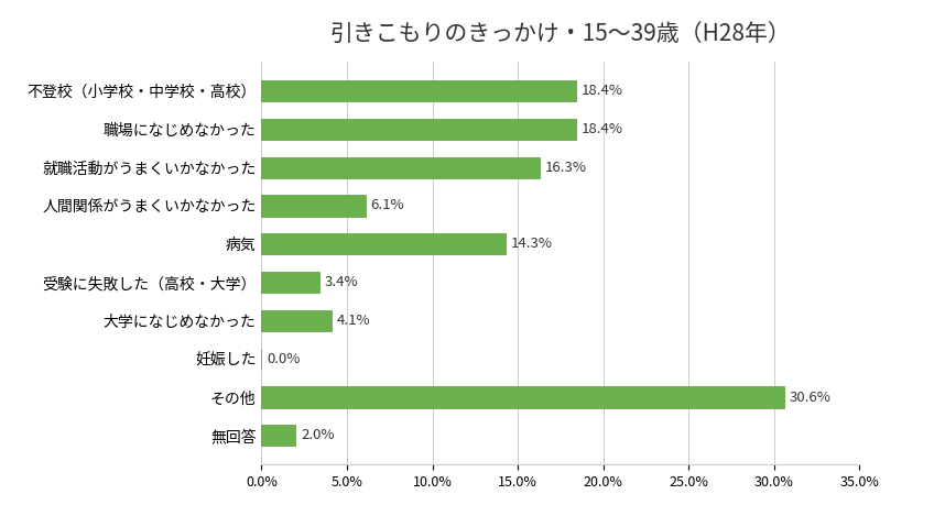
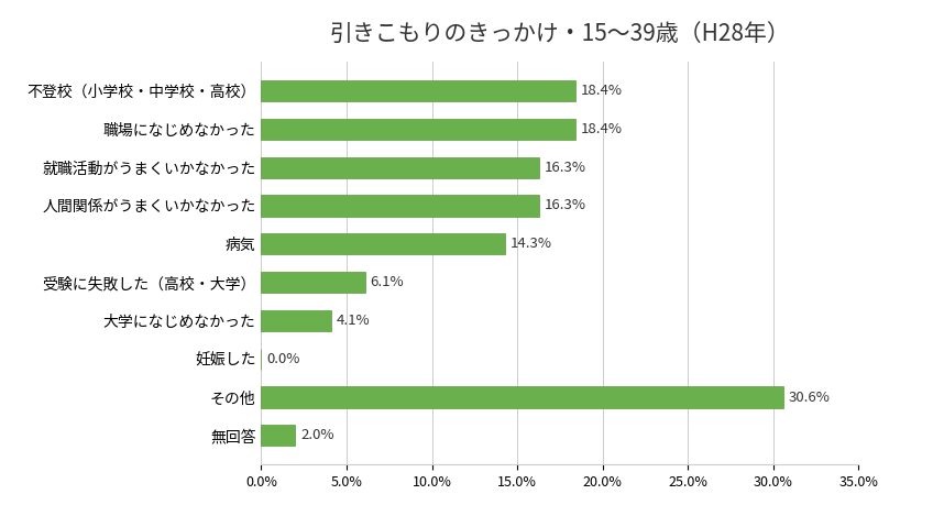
人間関係がうまくいかなかった: 6.1% -> 16.3%
受験に失敗した（高校・大学）: 3.4% -> 6.1%
